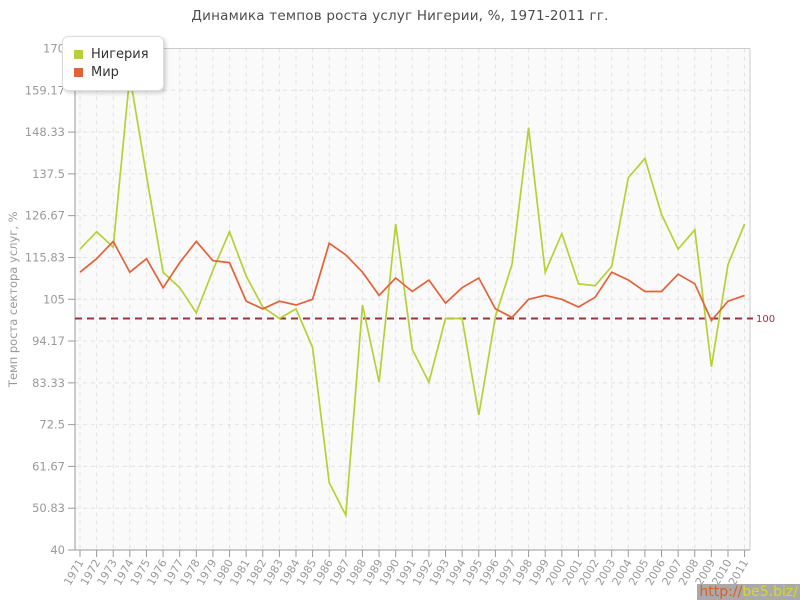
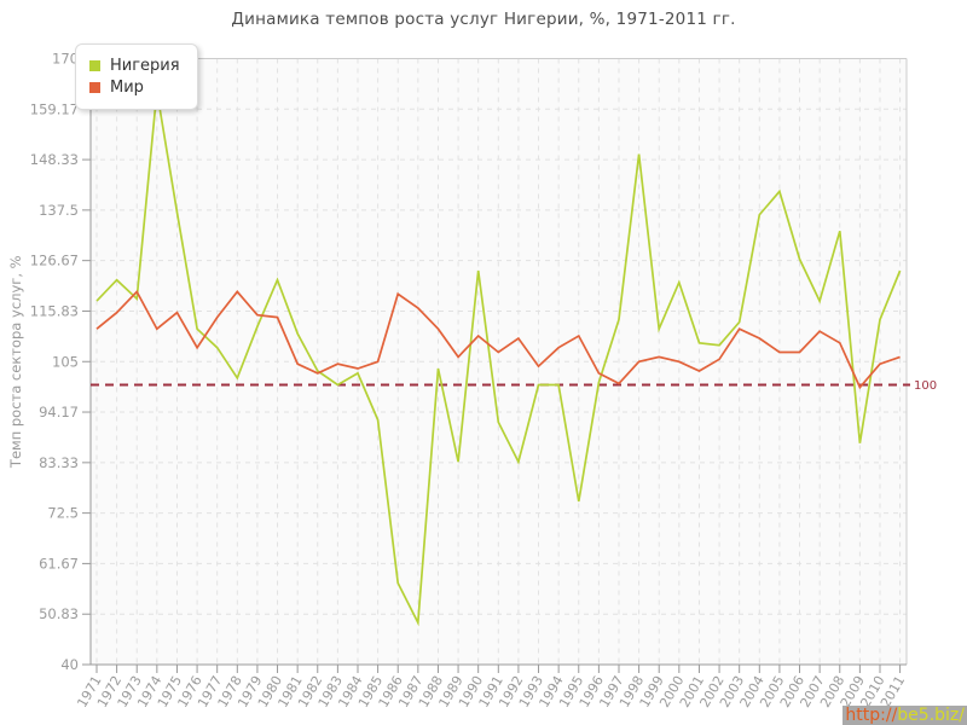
Нигерия/2008: 123 -> 133
